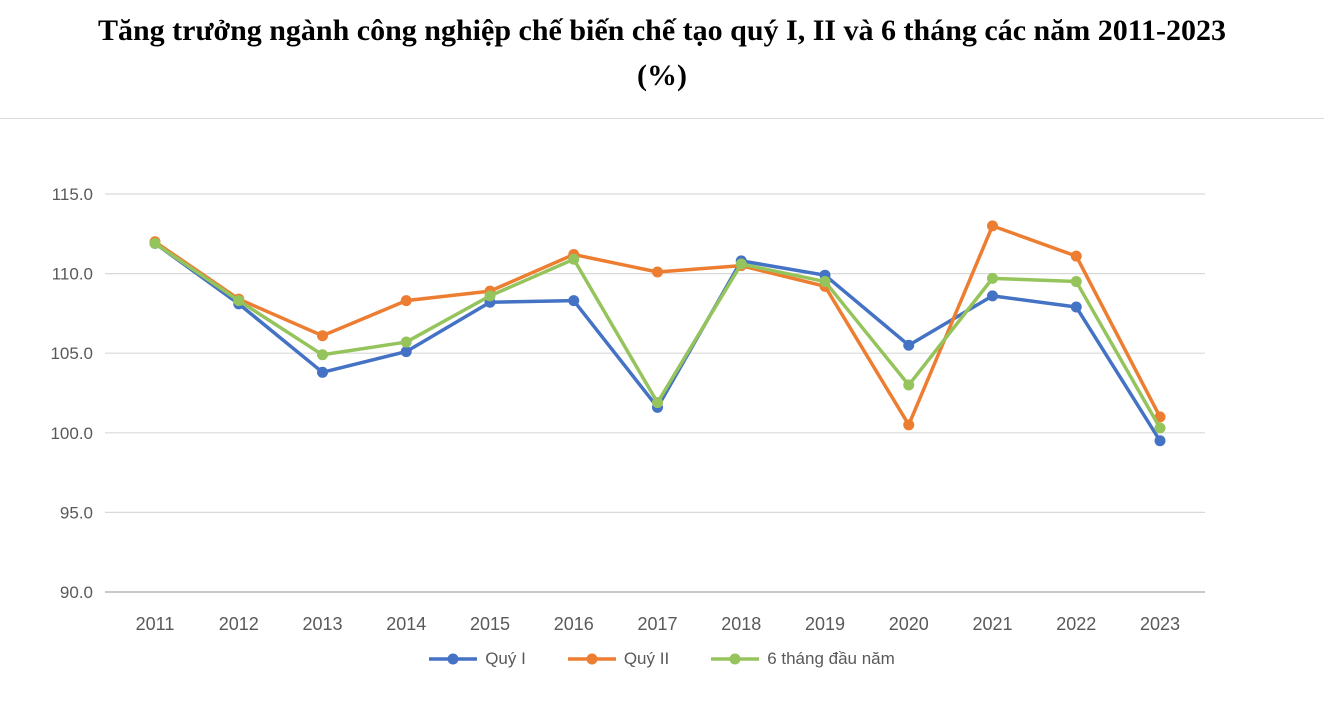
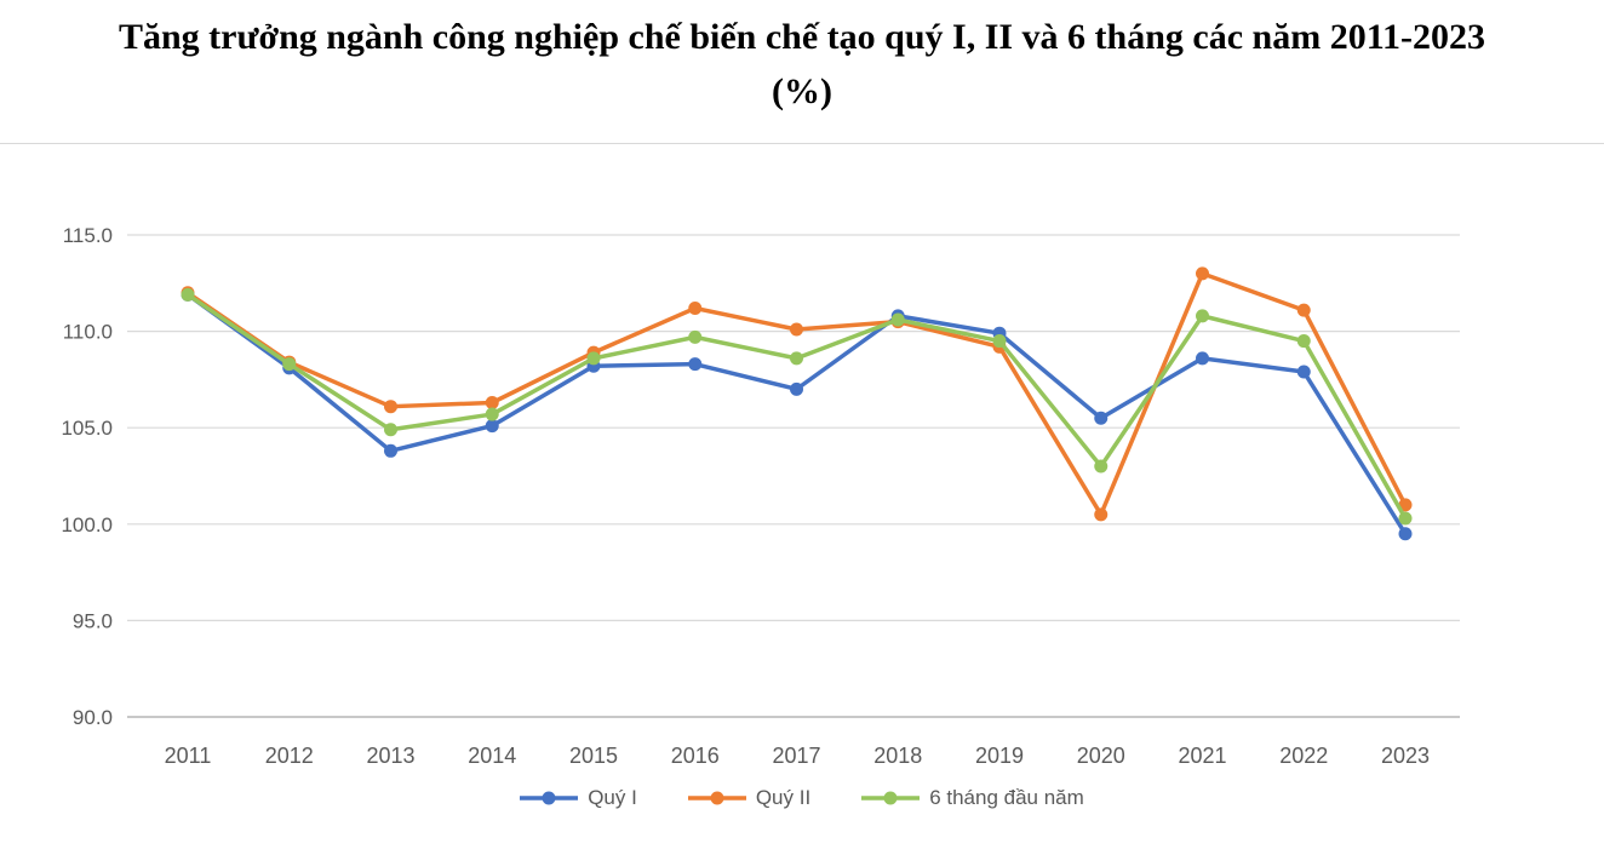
Quý II/2014: 108.3 -> 106.3
6 tháng đầu năm/2016: 110.9 -> 109.7
Quý I/2017: 101.6 -> 107.0
6 tháng đầu năm/2017: 101.9 -> 108.6
6 tháng đầu năm/2021: 109.7 -> 110.8
